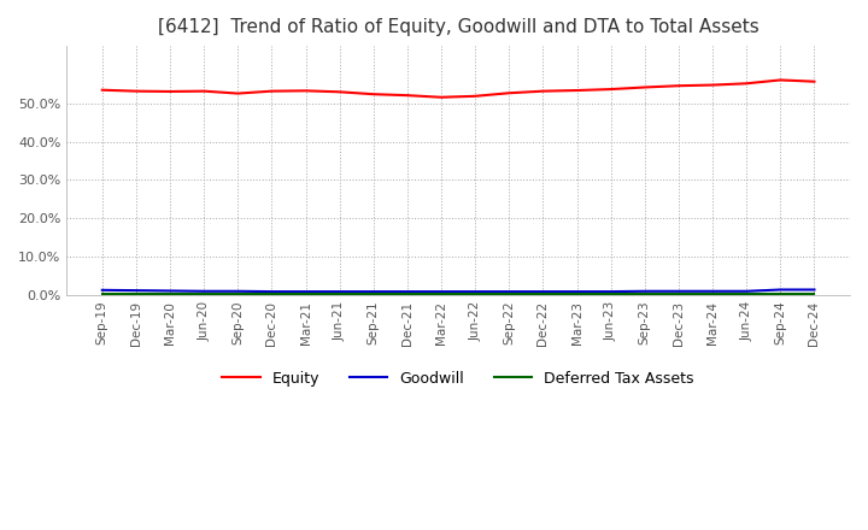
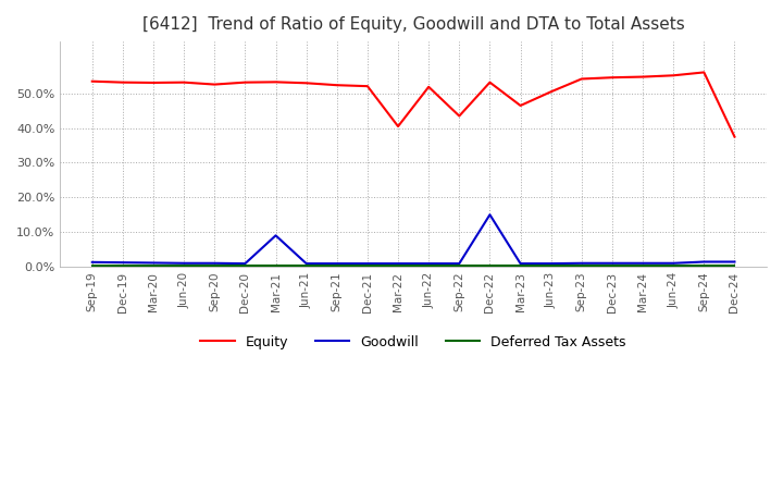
Goodwill/Mar-21: 0.9% -> 9.0%
Equity/Mar-22: 51.6% -> 40.5%
Equity/Sep-22: 52.7% -> 43.5%
Goodwill/Dec-22: 0.9% -> 15.0%
Equity/Mar-23: 53.4% -> 46.5%
Equity/Jun-23: 53.7% -> 50.5%
Equity/Dec-24: 55.7% -> 37.5%
